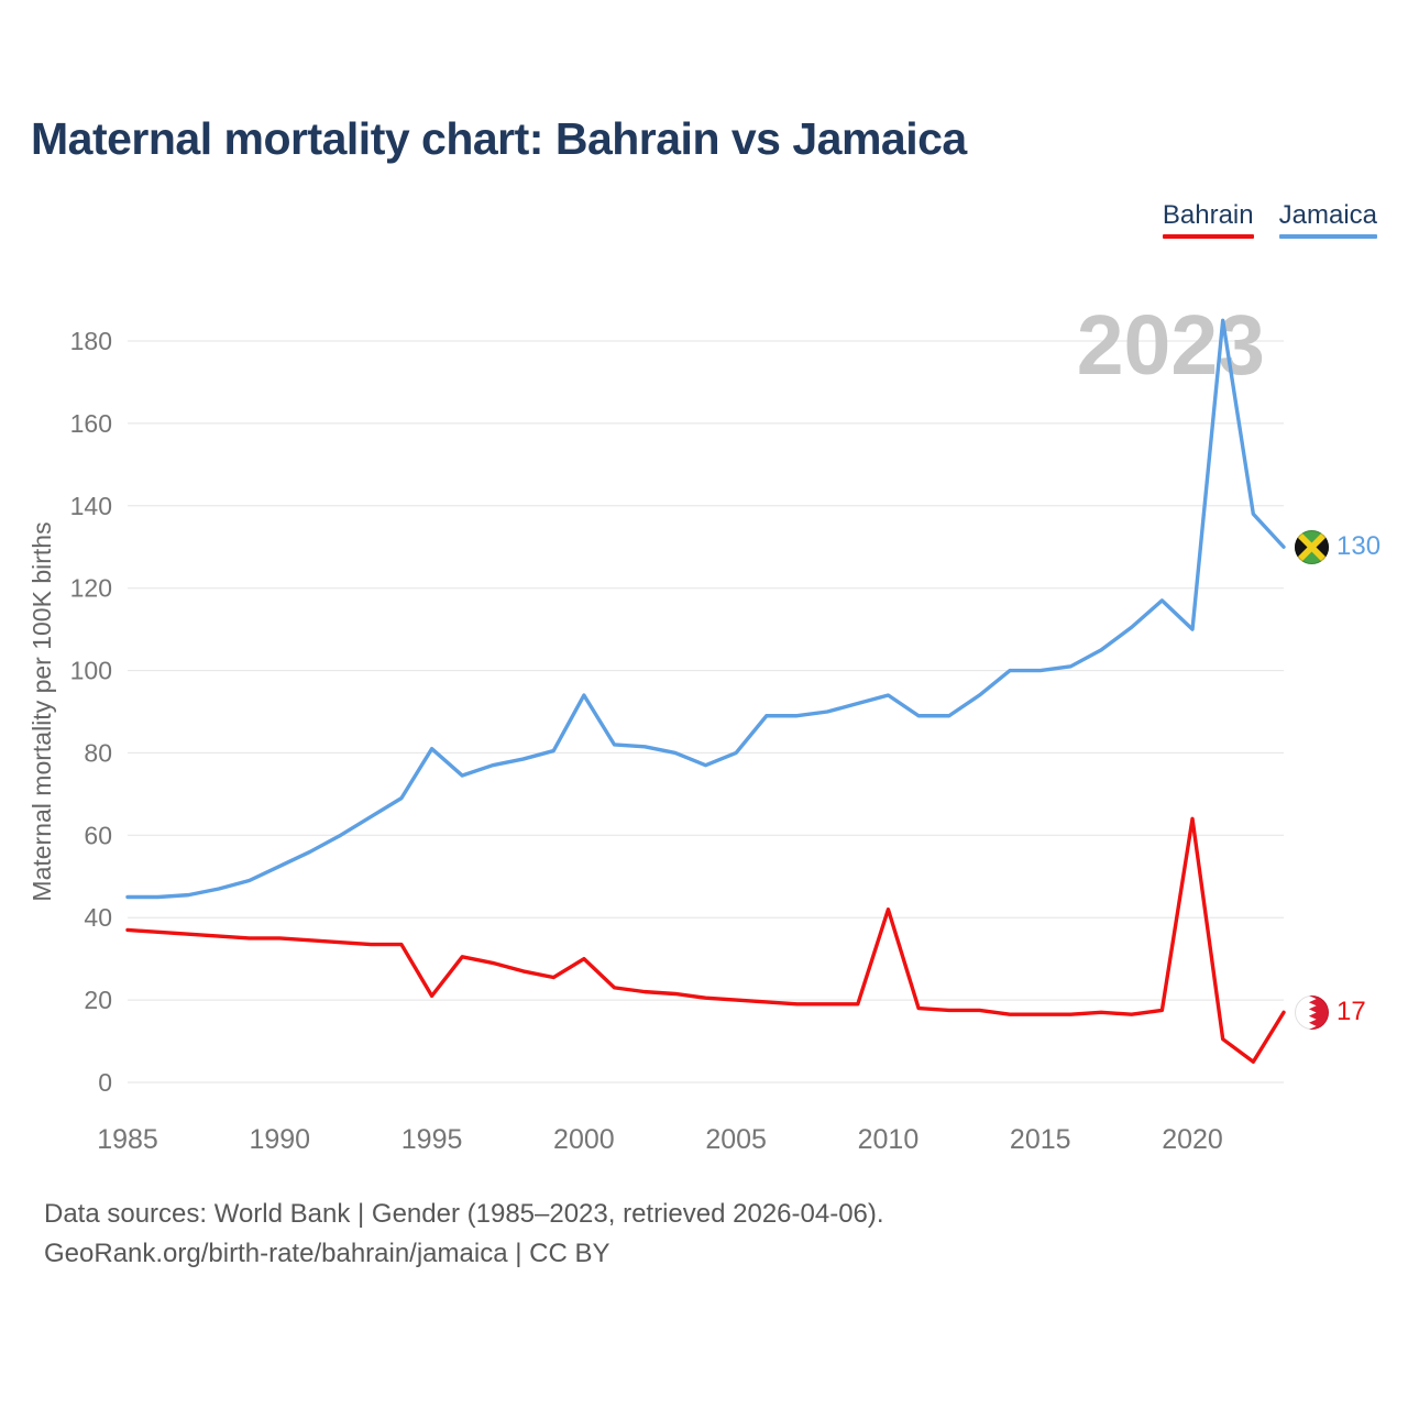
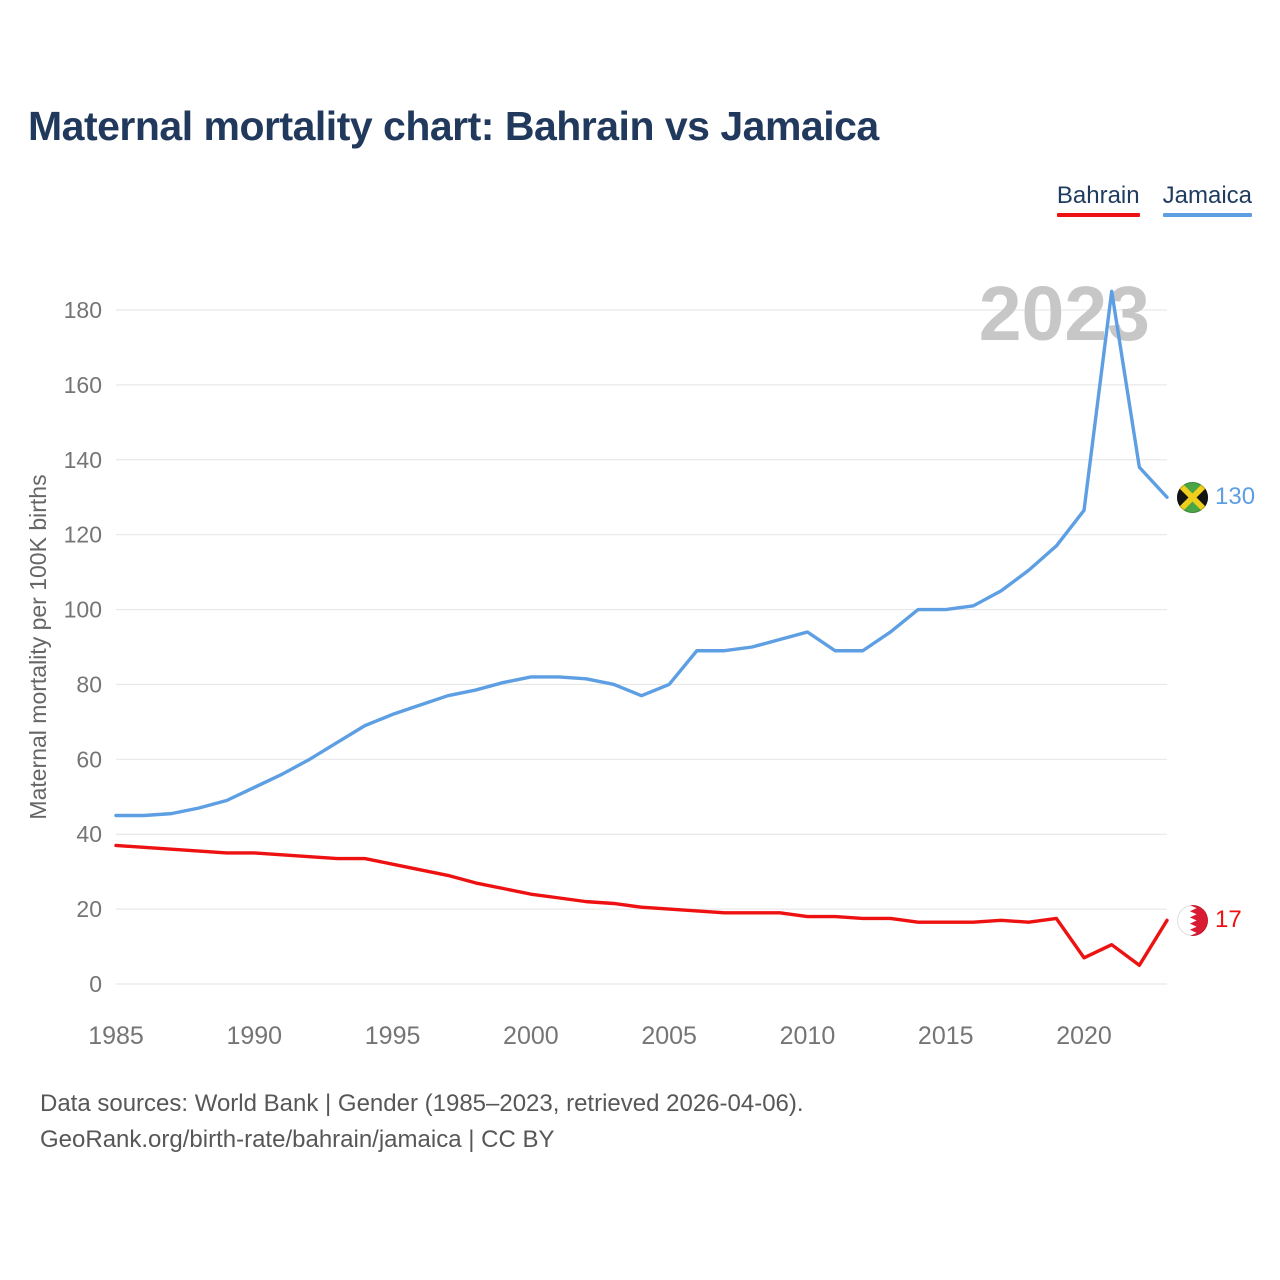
Bahrain/1995: 21 -> 32
Jamaica/1995: 81 -> 72
Bahrain/2000: 30 -> 24
Jamaica/2000: 94 -> 82
Bahrain/2010: 42 -> 18
Bahrain/2020: 64 -> 7
Jamaica/2020: 110 -> 126
